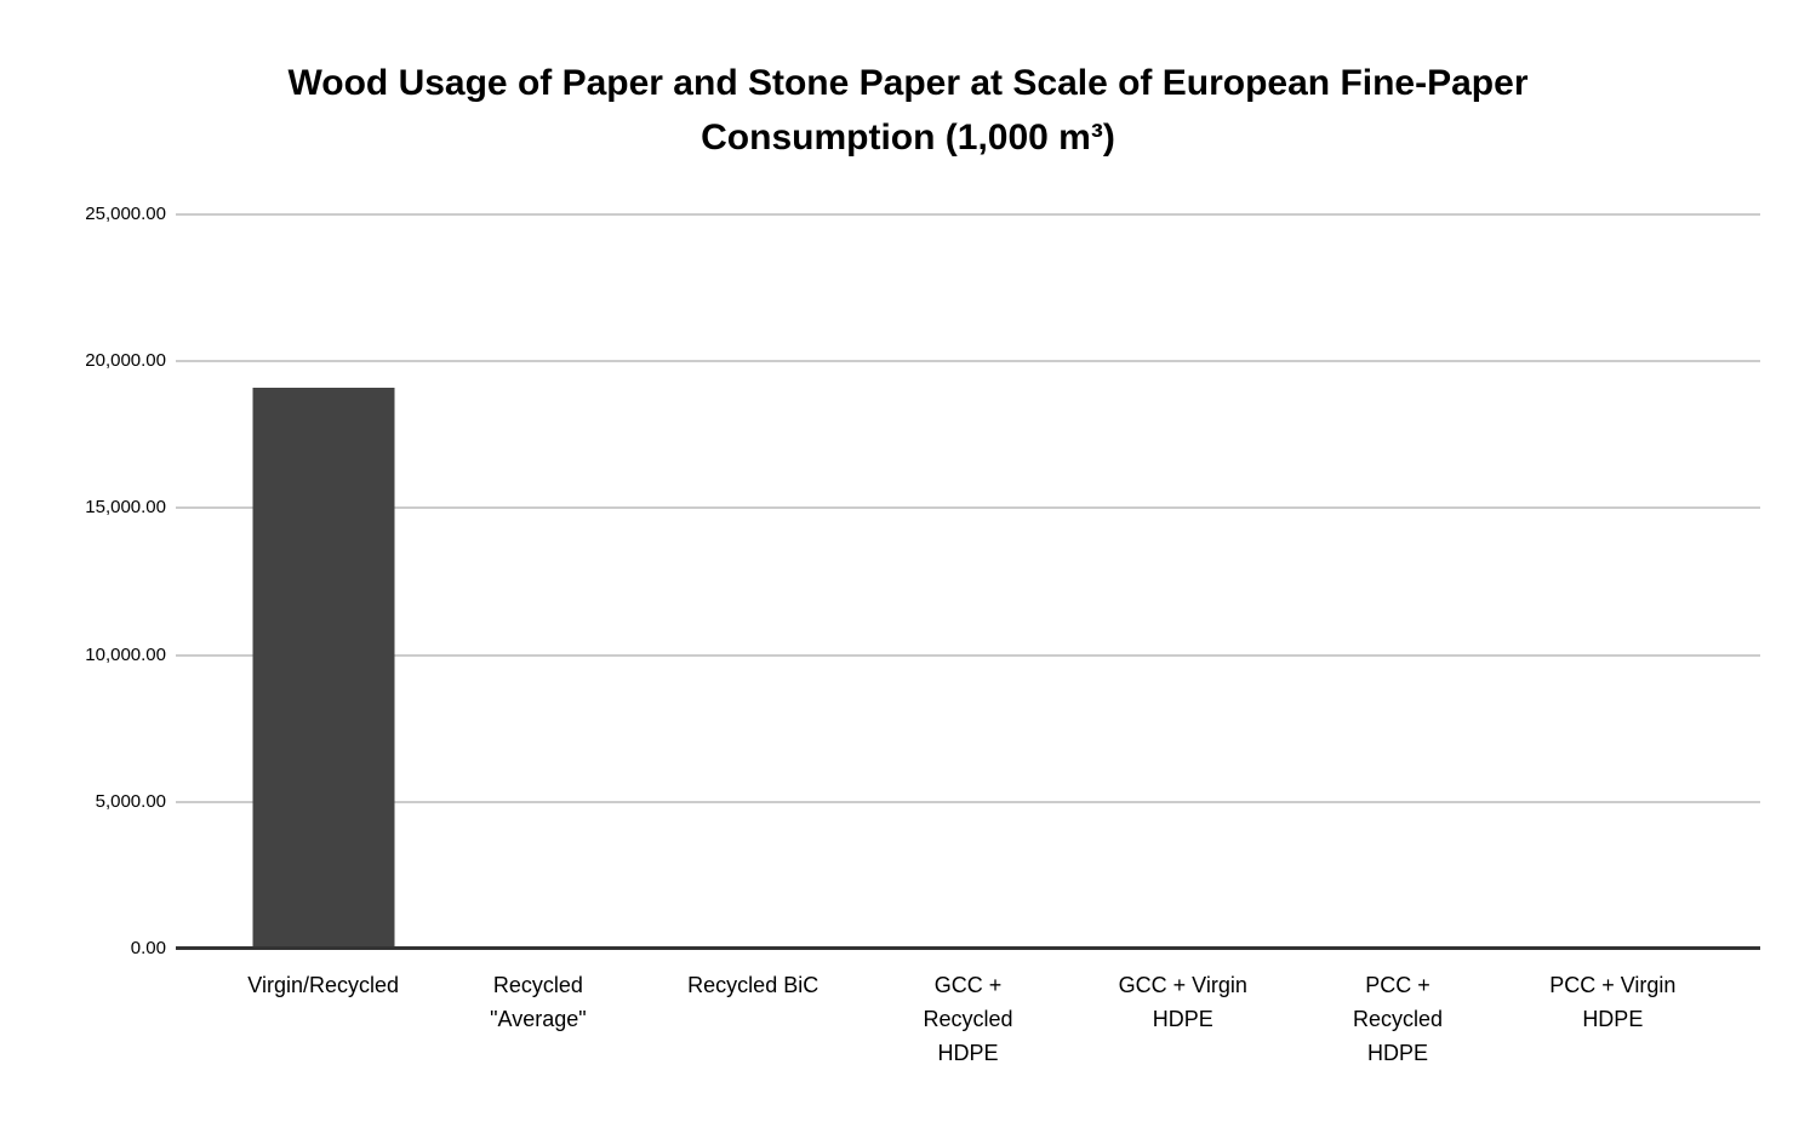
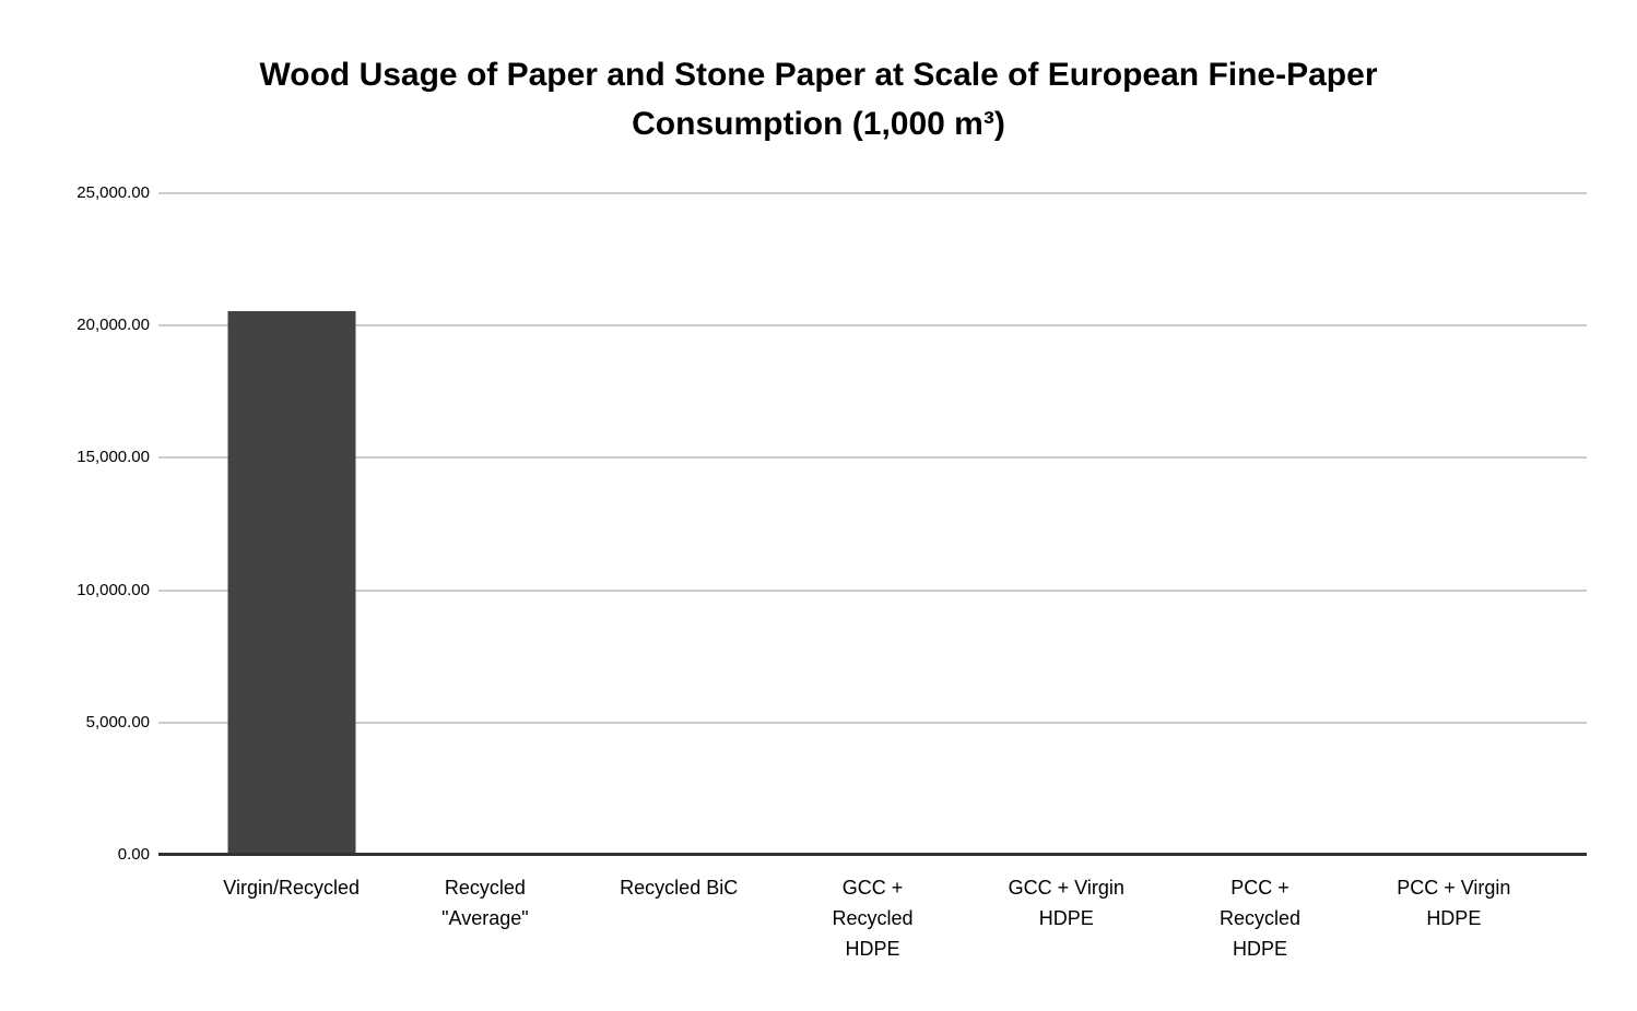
Virgin/Recycled: 19100 -> 20600
